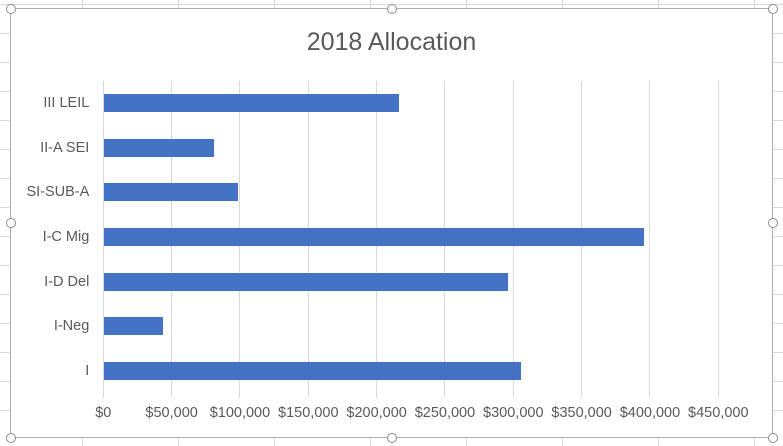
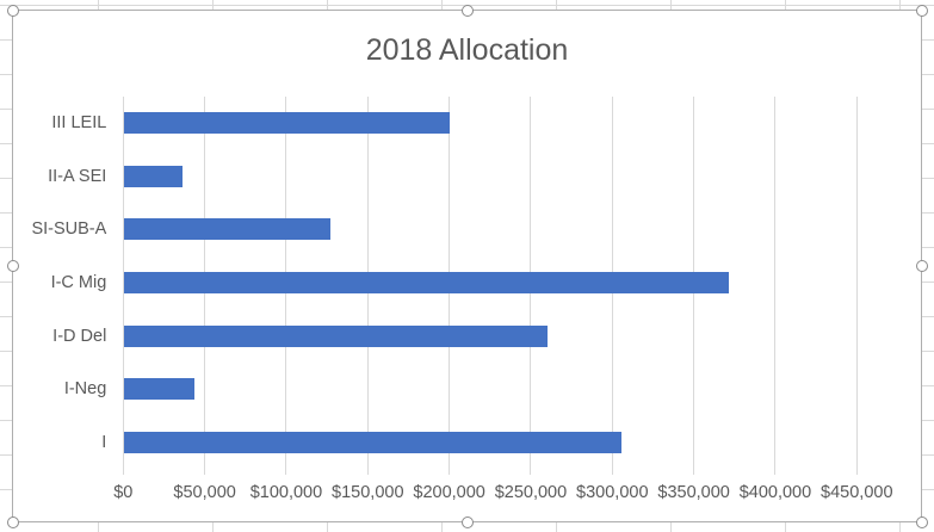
III LEIL: $216000 -> $200000
II-A SEI: $81000 -> $36000
SI-SUB-A: $98000 -> $127000
I-C Mig: $395000 -> $371000
I-D Del: $296000 -> $260000
